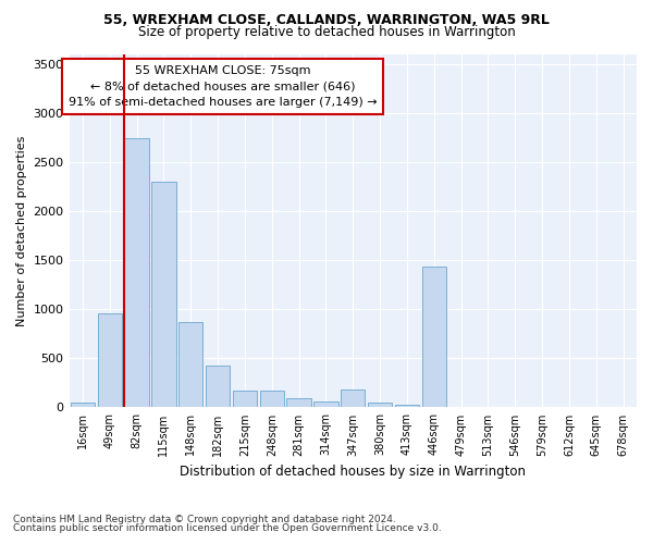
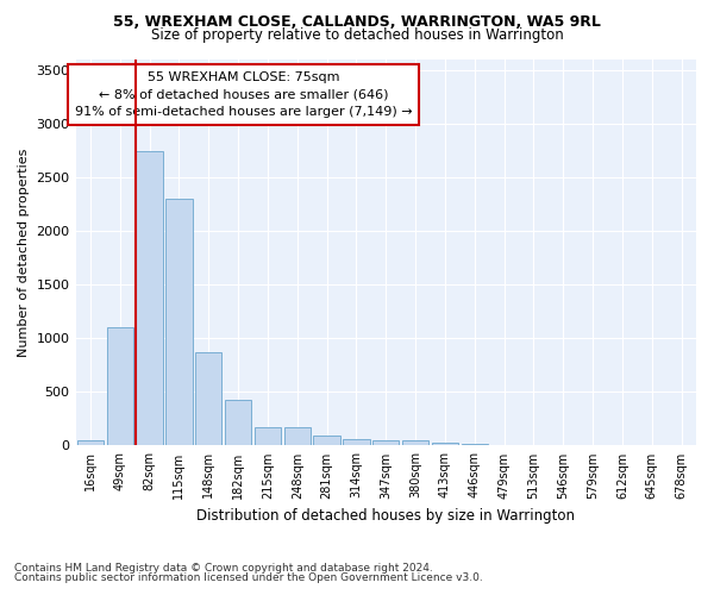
49sqm: 960 -> 1100
347sqm: 180 -> 50
446sqm: 1440 -> 20
